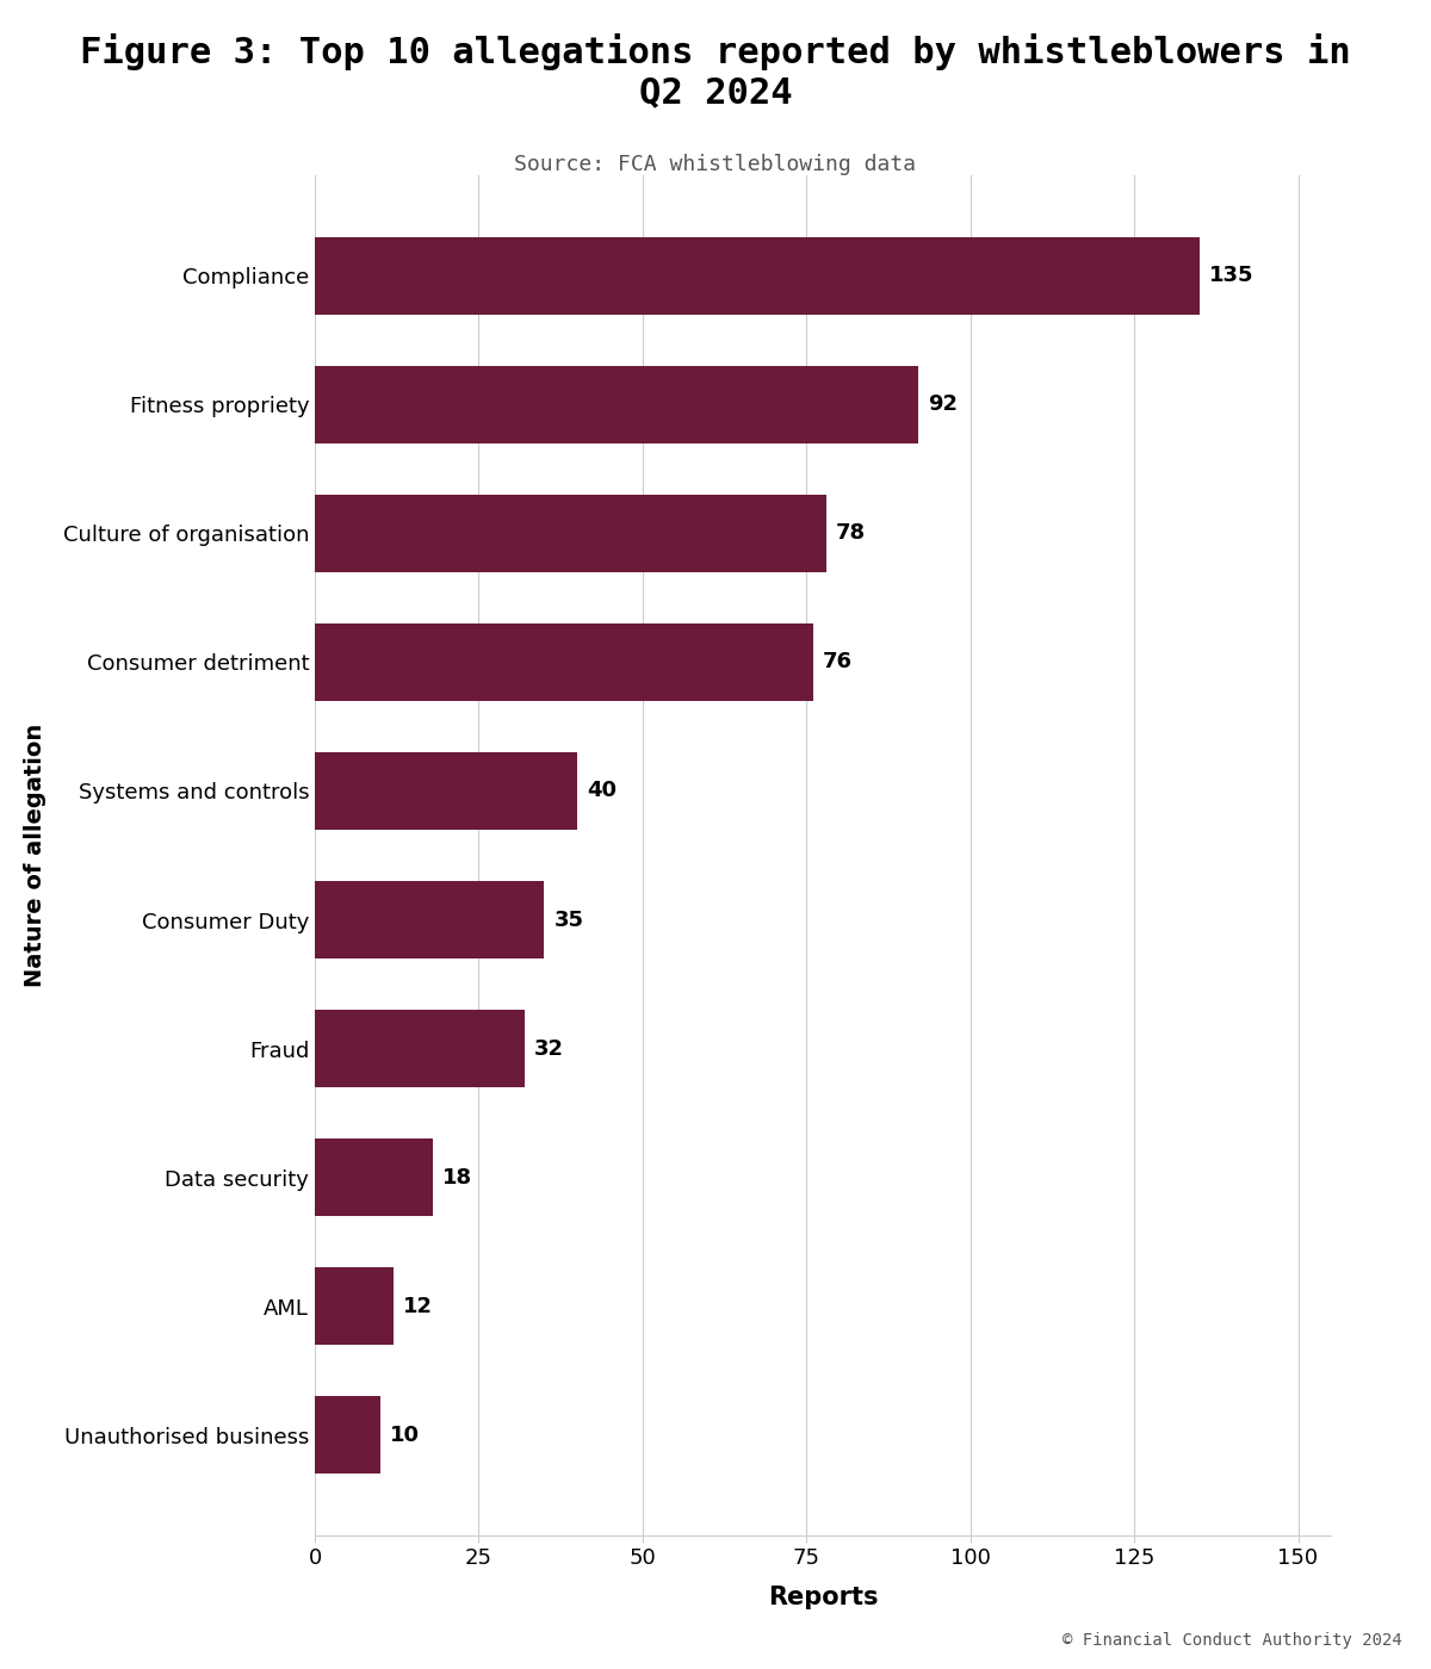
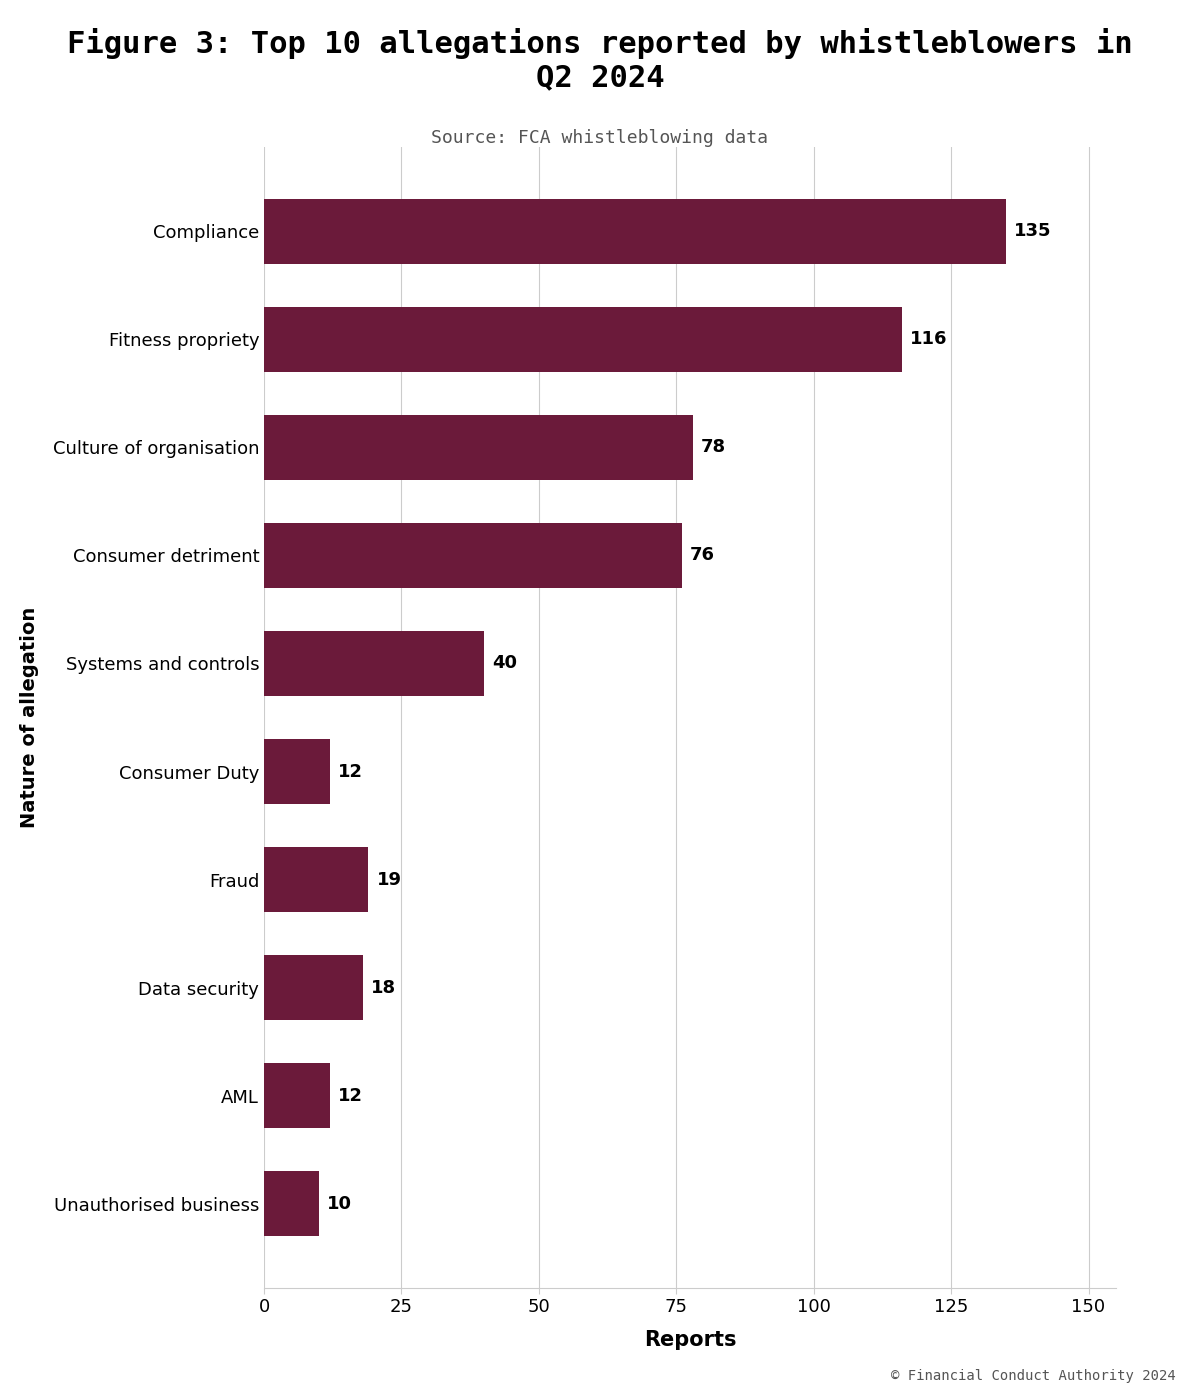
Fitness propriety: 92 -> 116
Consumer Duty: 35 -> 12
Fraud: 32 -> 19
